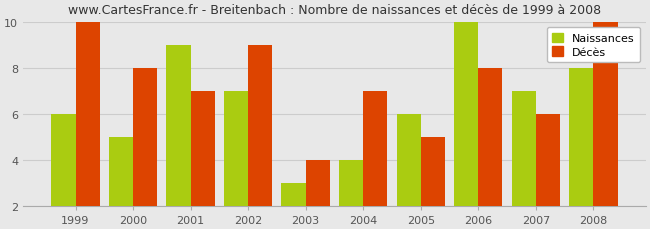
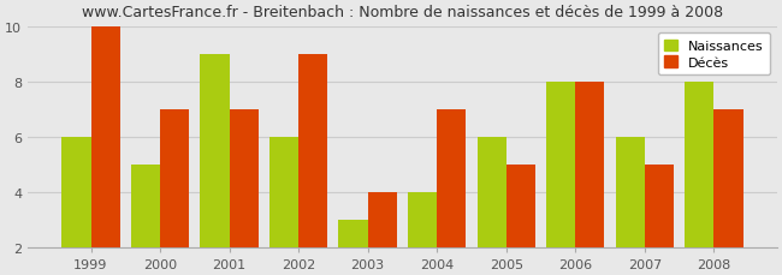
Décès/2000: 8 -> 7
Naissances/2002: 7 -> 6
Naissances/2006: 10 -> 8
Naissances/2007: 7 -> 6
Décès/2007: 6 -> 5
Décès/2008: 10 -> 7
